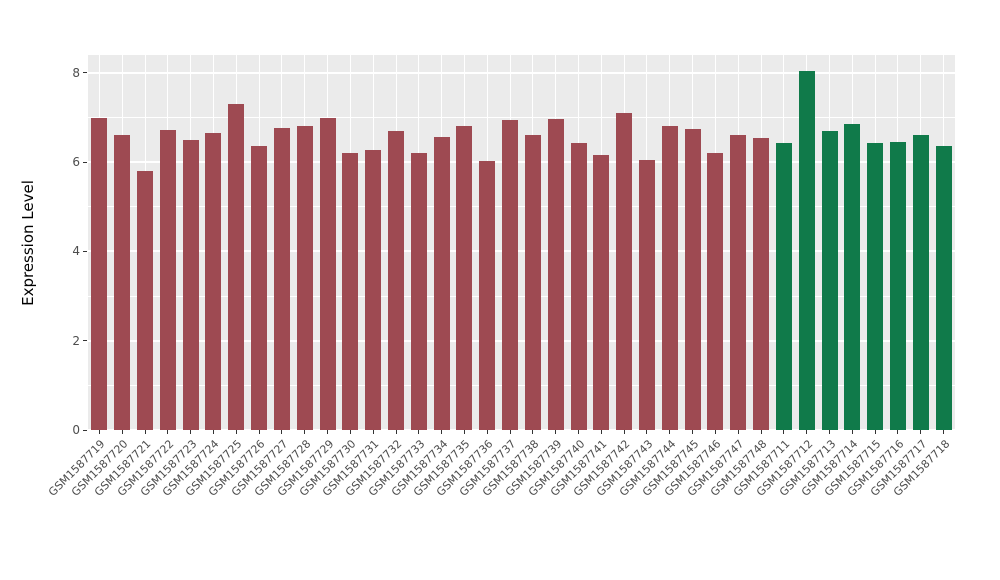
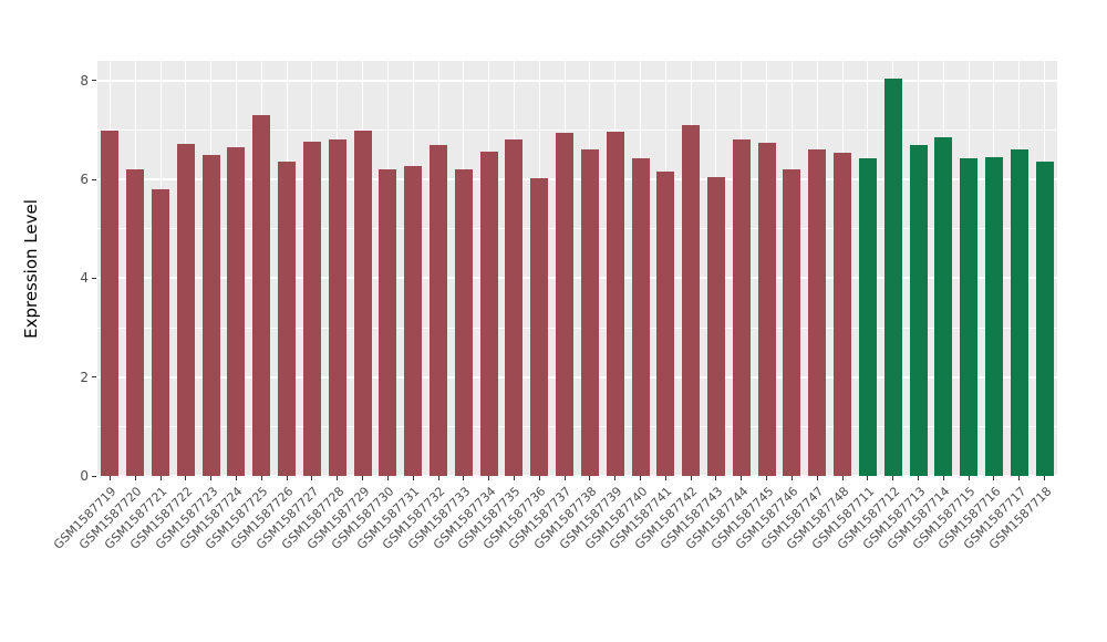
GSM1587720: 6.6 -> 6.2
